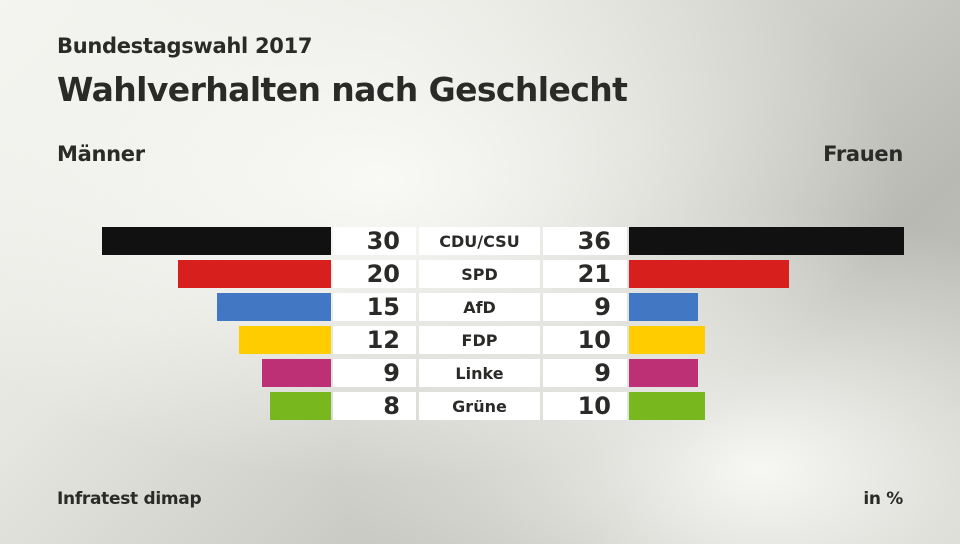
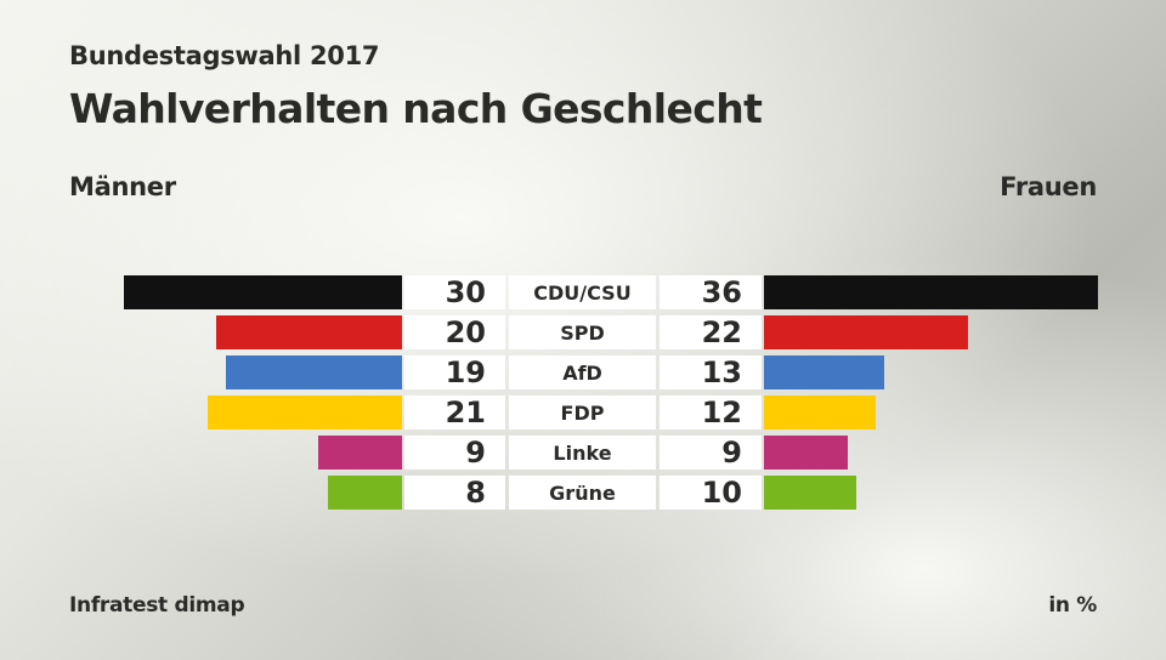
Frauen/SPD: 21 -> 22
Männer/AfD: 15 -> 19
Frauen/AfD: 9 -> 13
Männer/FDP: 12 -> 21
Frauen/FDP: 10 -> 12
